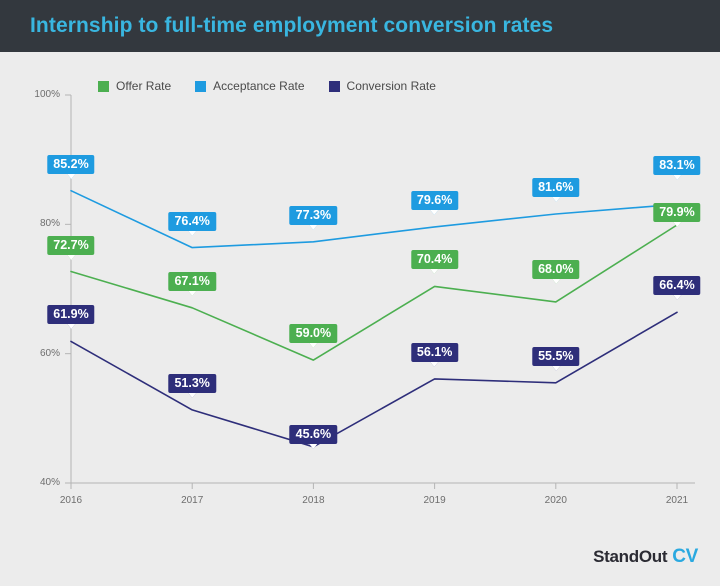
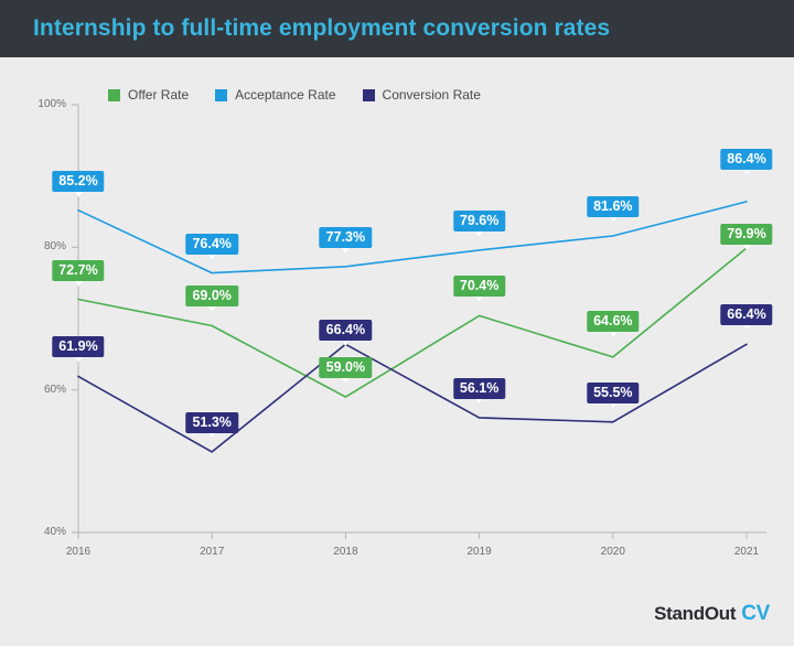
Offer Rate/2017: 67.1% -> 69.0%
Conversion Rate/2018: 45.6% -> 66.4%
Offer Rate/2020: 68.0% -> 64.6%
Acceptance Rate/2021: 83.1% -> 86.4%
